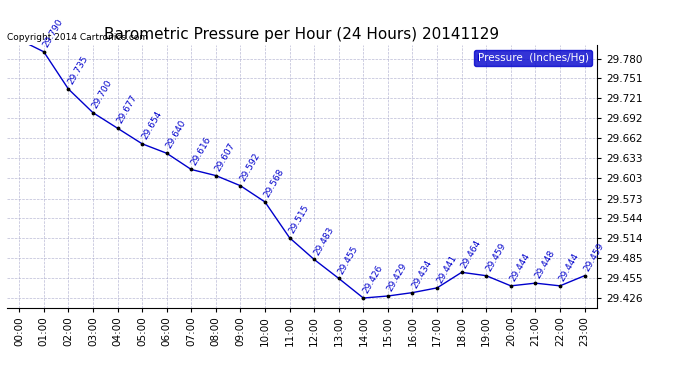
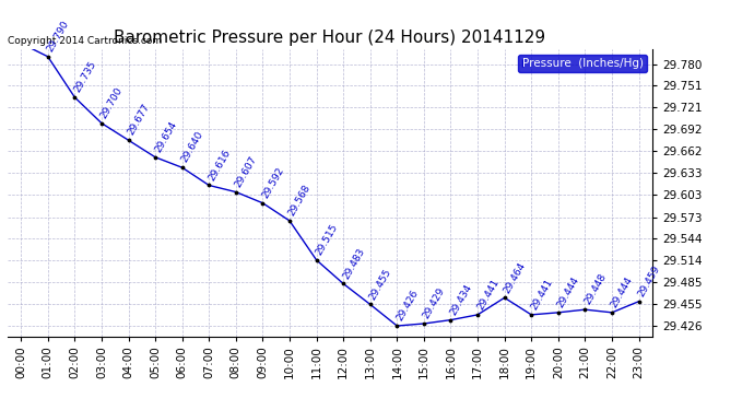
19:00: 29.459 -> 29.441
